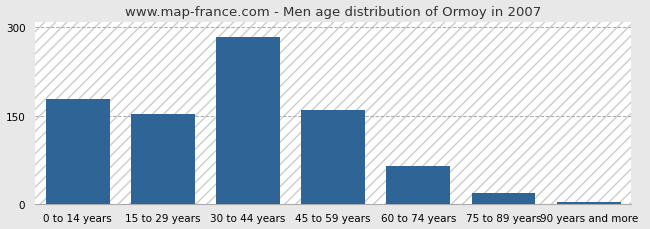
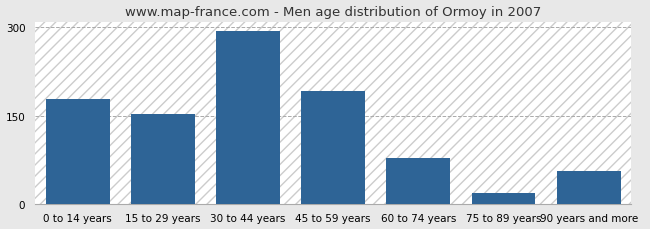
30 to 44 years: 283 -> 294
45 to 59 years: 160 -> 192
60 to 74 years: 65 -> 78
90 years and more: 3 -> 56
